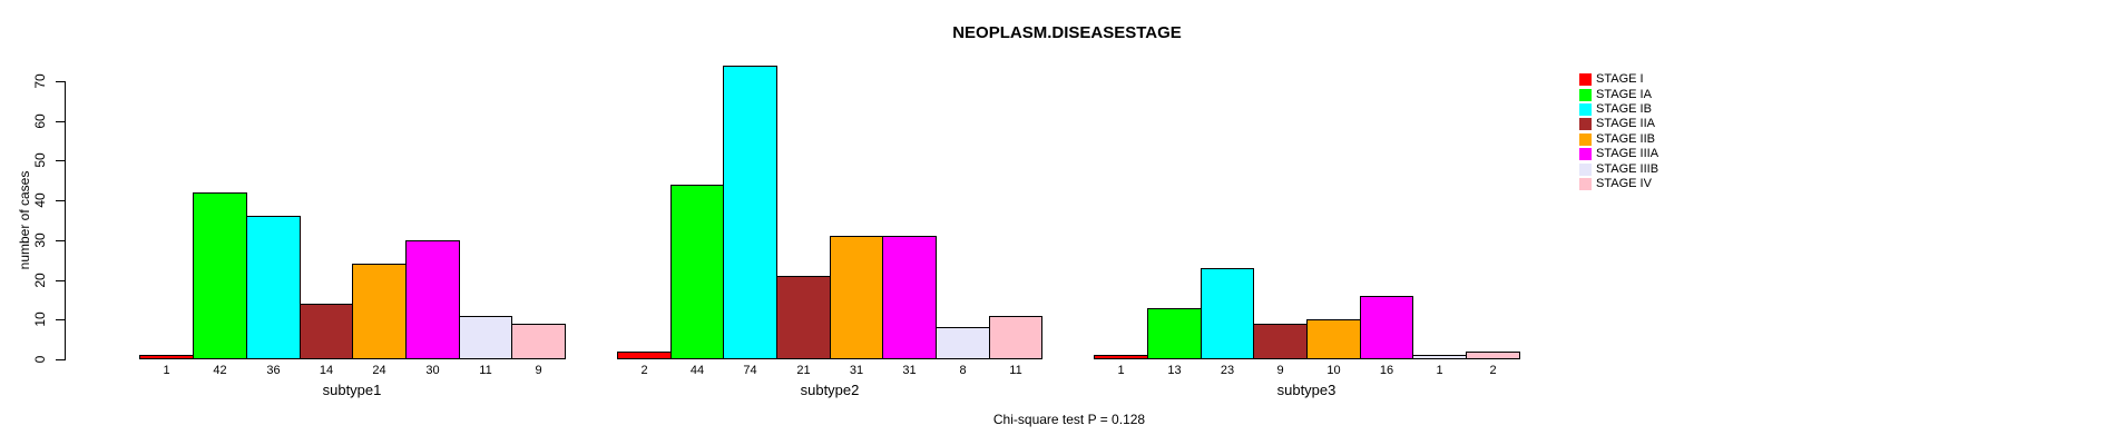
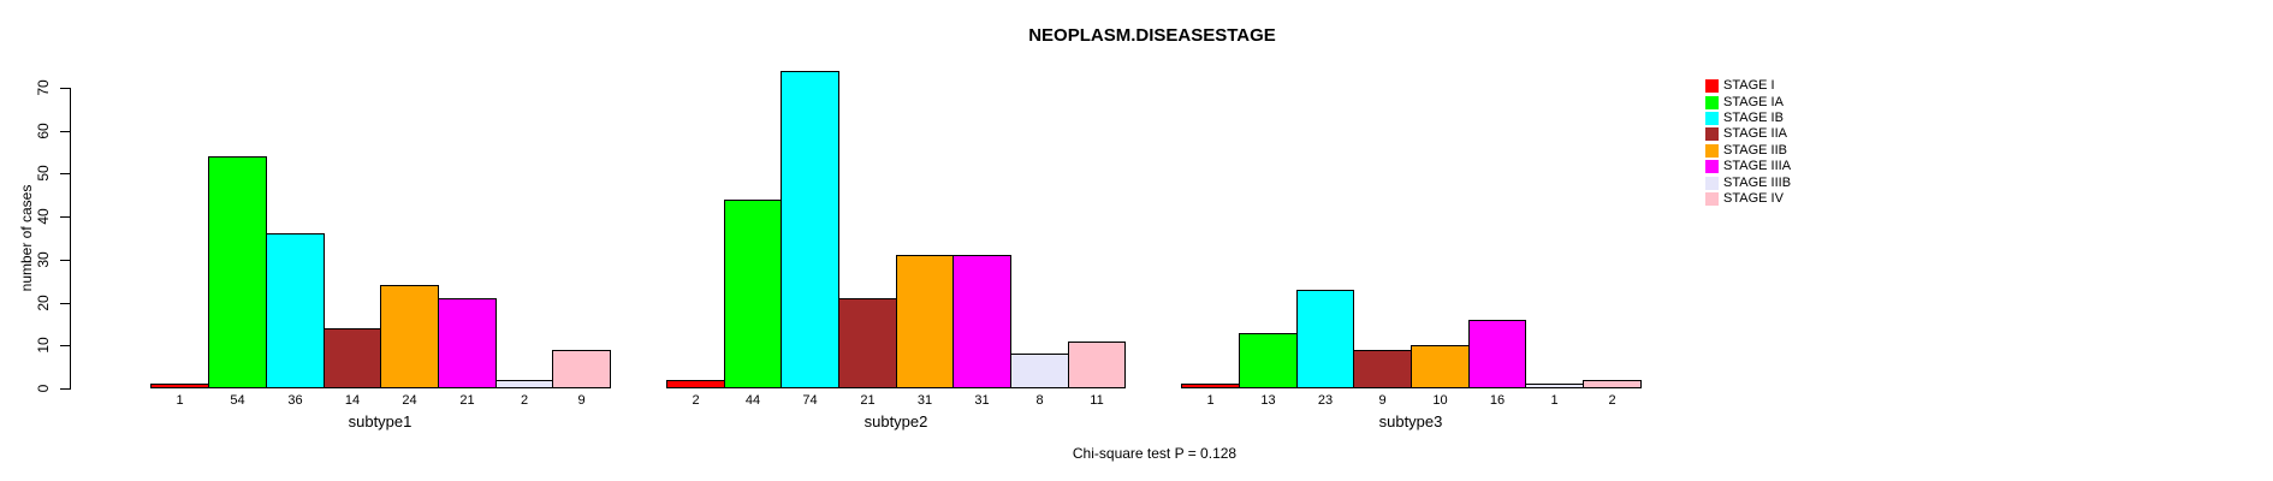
STAGE IA/subtype1: 42 -> 54
STAGE IIIA/subtype1: 30 -> 21
STAGE IIIB/subtype1: 11 -> 2
